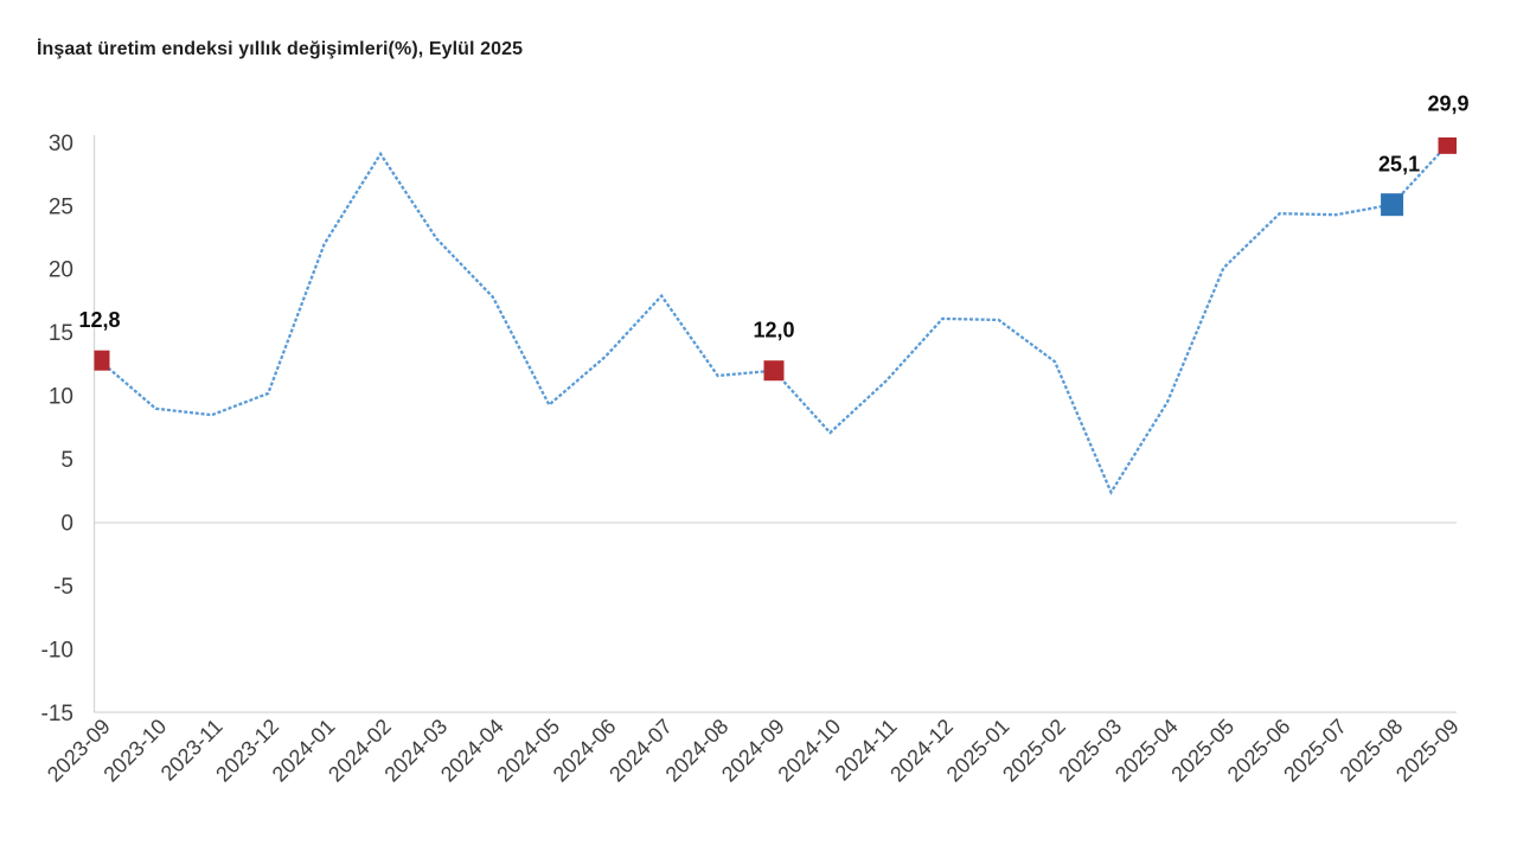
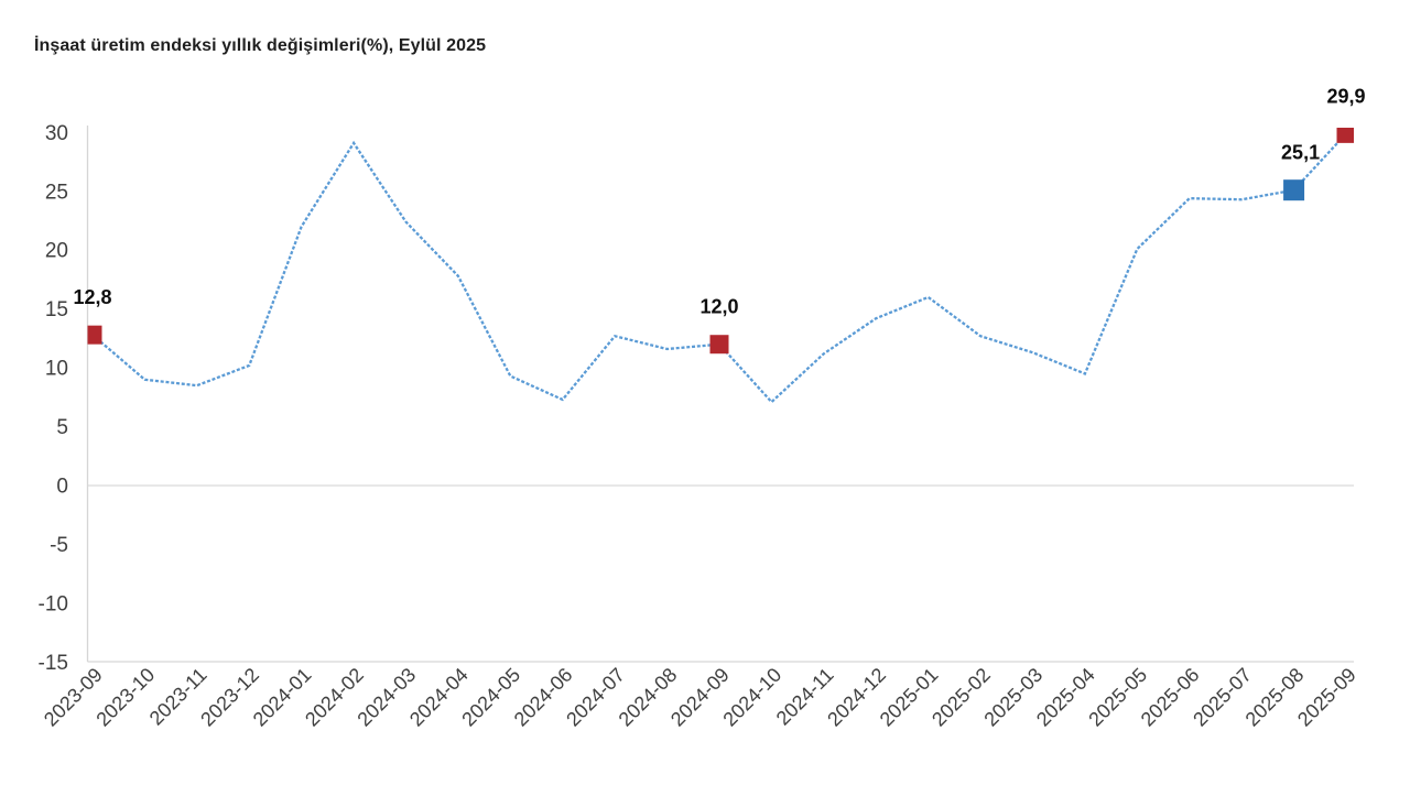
2024-06: 13.1 -> 7.3
2024-07: 17.9 -> 12.7
2024-12: 16.1 -> 14.2
2025-03: 2.4 -> 11.3
